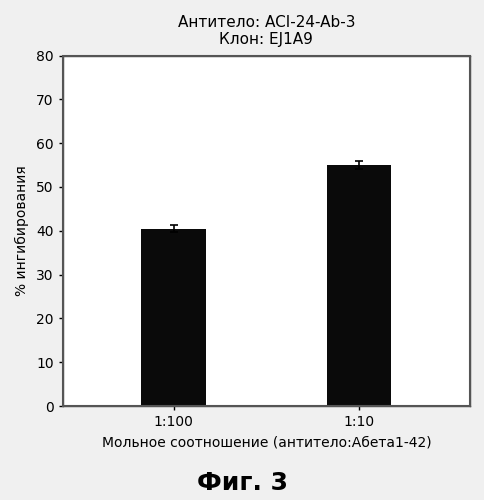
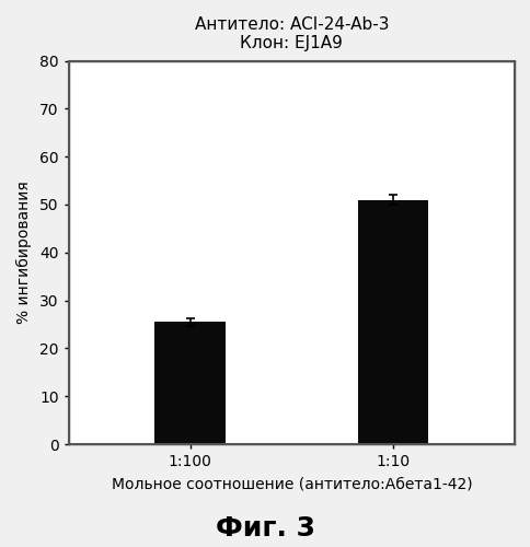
1:100: 40.5 -> 25.5
1:10: 55.0 -> 51.0
